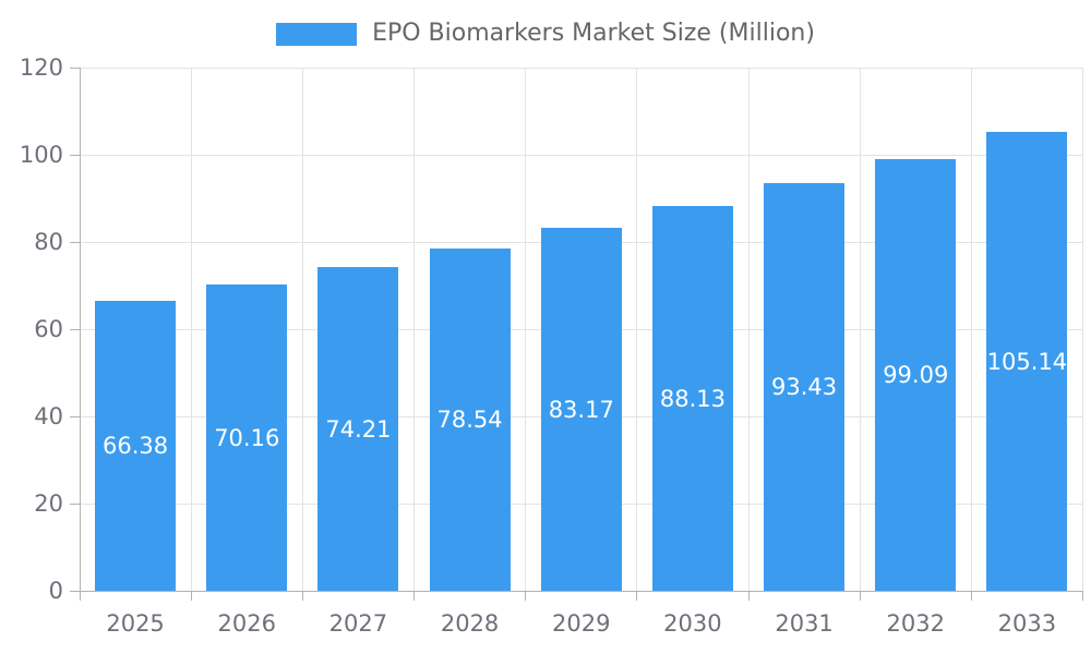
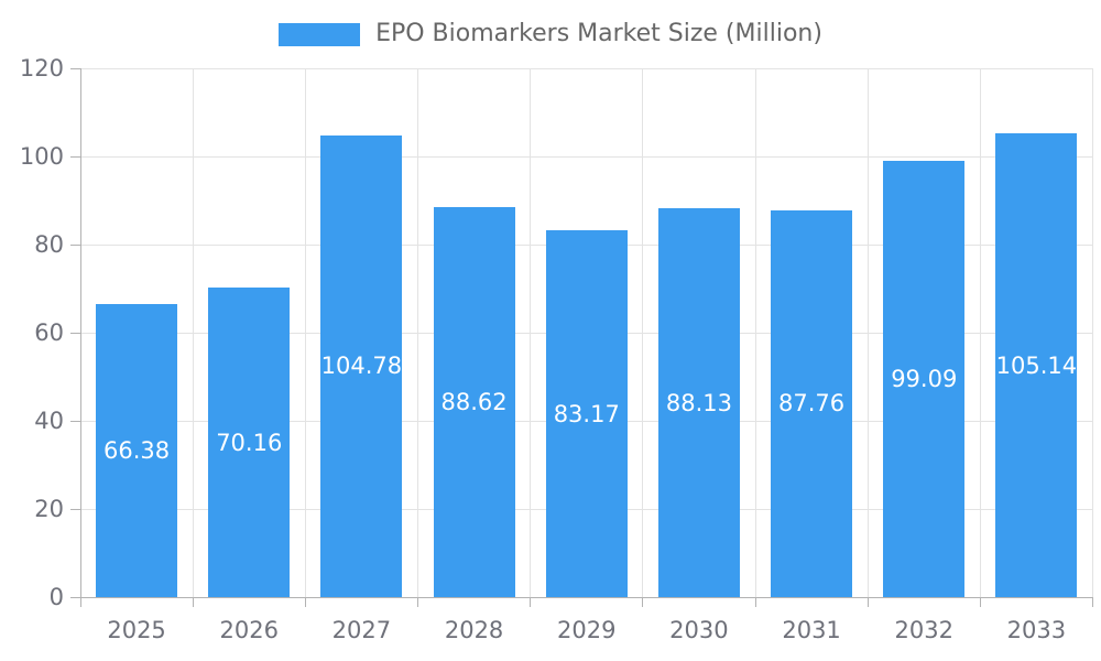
2027: 74.21 -> 104.78
2028: 78.54 -> 88.62
2031: 93.43 -> 87.76
